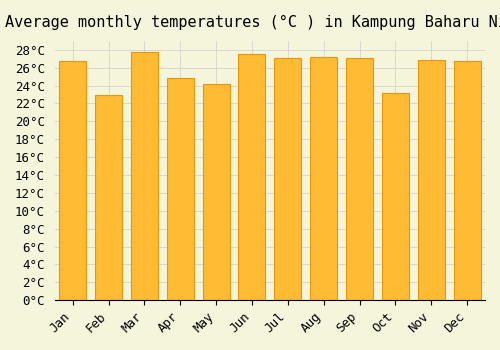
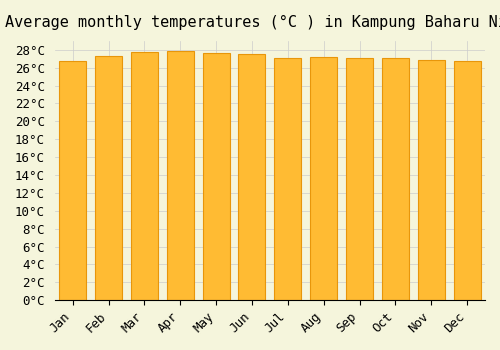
Feb: 23.0°C -> 27.3°C
Apr: 24.8°C -> 27.9°C
May: 24.2°C -> 27.7°C
Oct: 23.2°C -> 27.1°C
